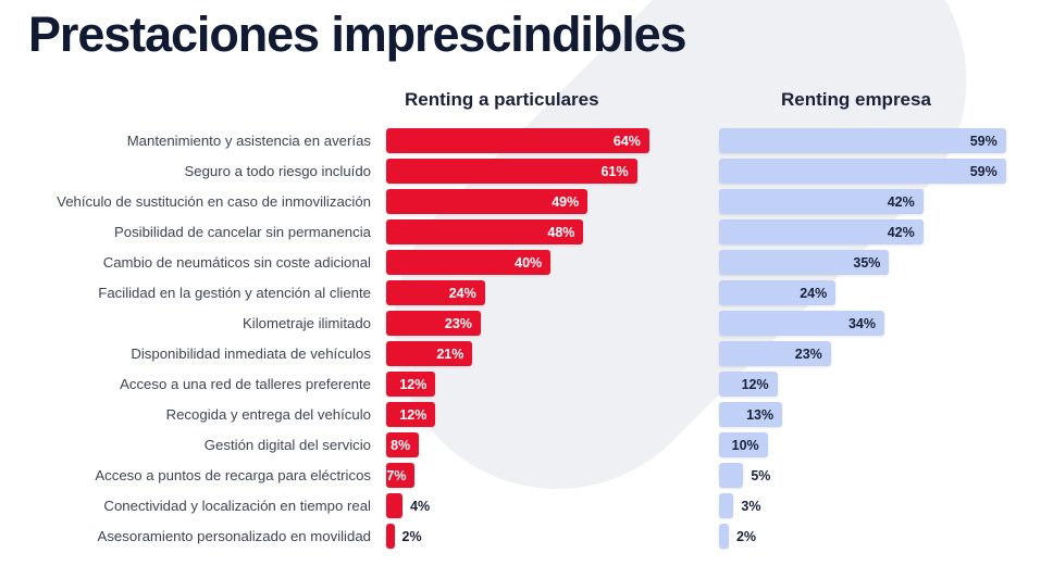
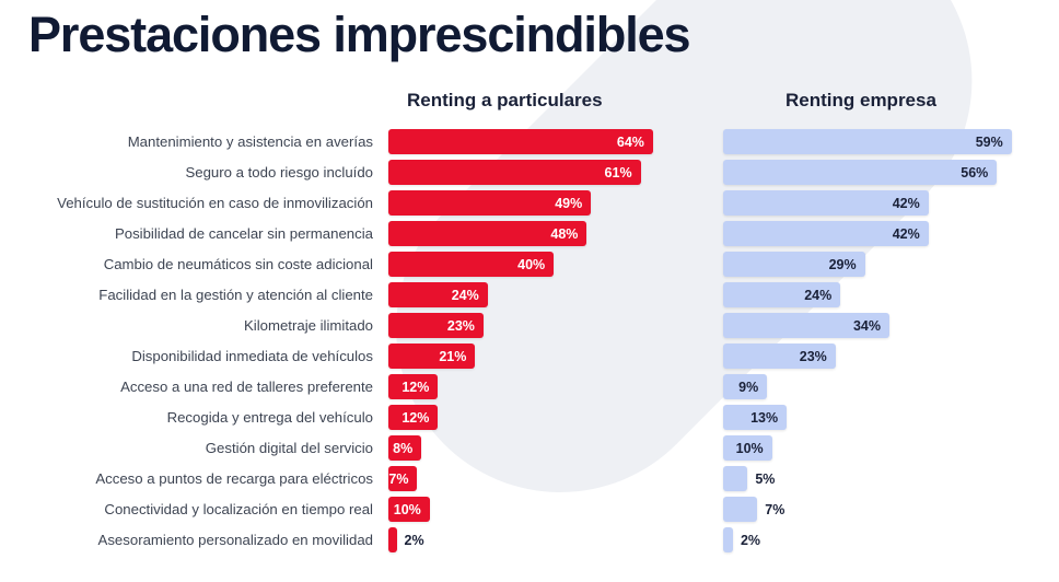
Renting empresa/Seguro a todo riesgo incluído: 59% -> 56%
Renting empresa/Cambio de neumáticos sin coste adicional: 35% -> 29%
Renting empresa/Acceso a una red de talleres preferente: 12% -> 9%
Renting a particulares/Conectividad y localización en tiempo real: 4% -> 10%
Renting empresa/Conectividad y localización en tiempo real: 3% -> 7%
